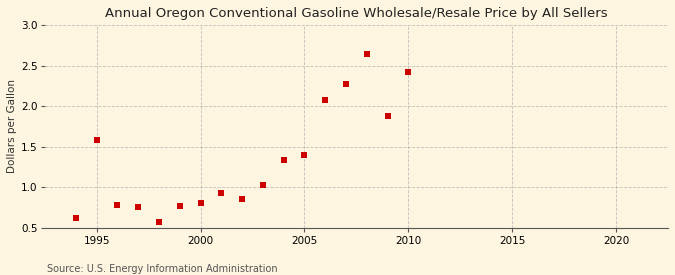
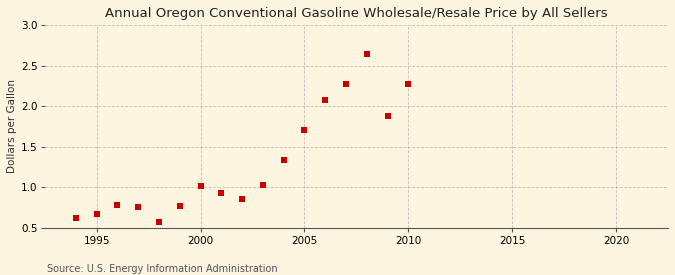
1995: 1.58 -> 0.67
2000: 0.80 -> 1.02
2005: 1.40 -> 1.71
2010: 2.42 -> 2.27
